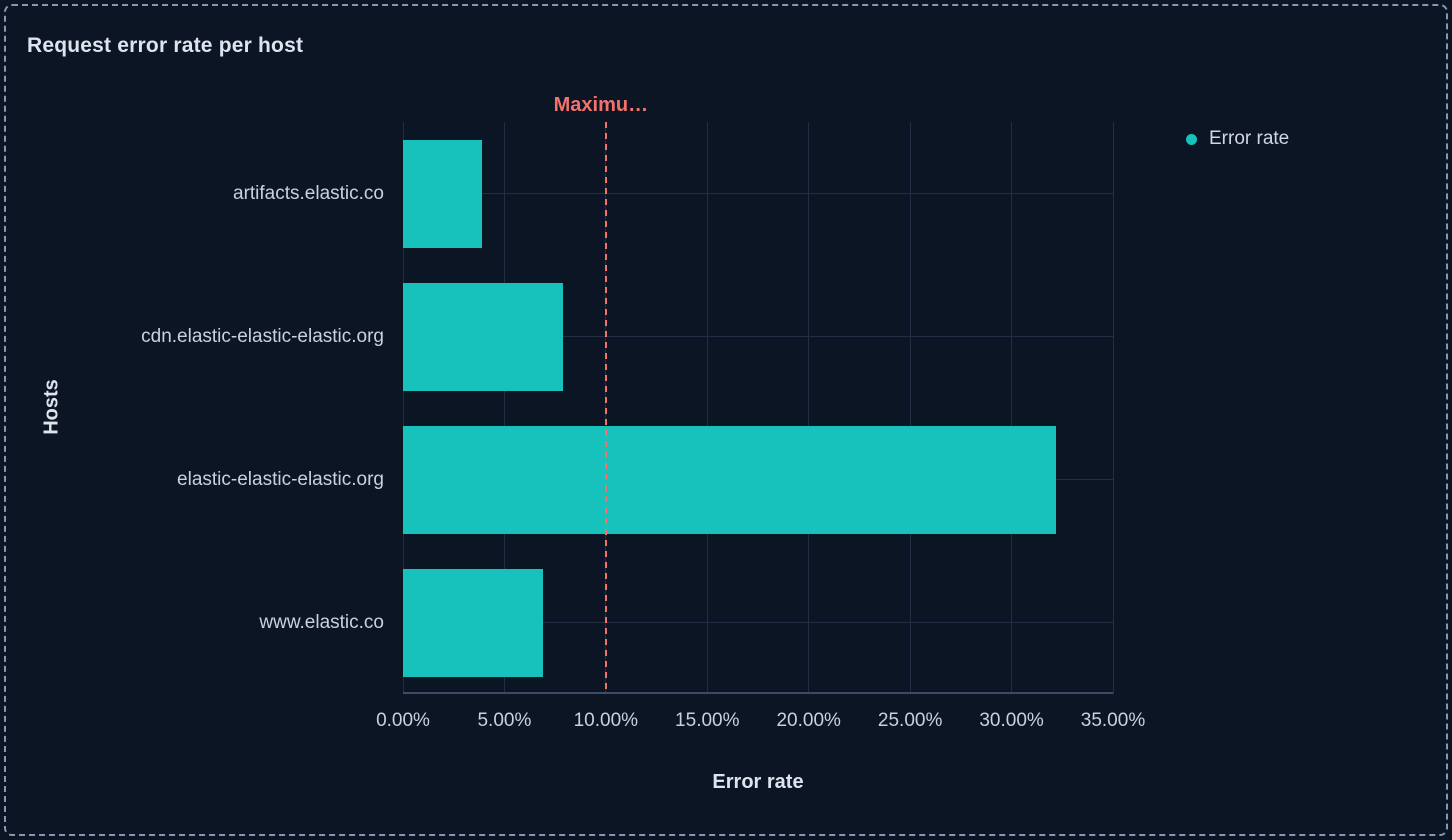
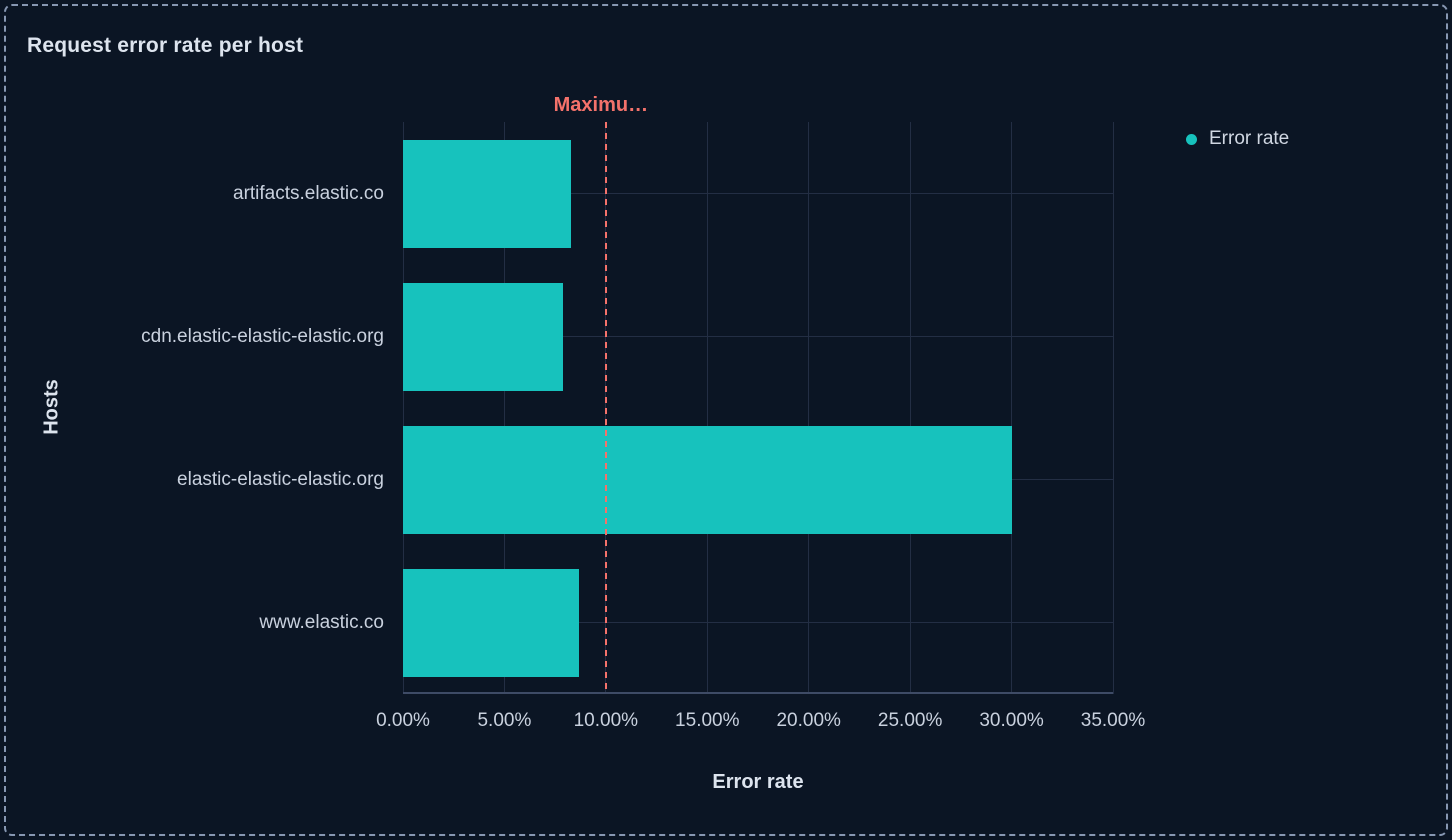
artifacts.elastic.co: 3.9% -> 8.3%
elastic-elastic-elastic.org: 32.2% -> 30.0%
www.elastic.co: 6.9% -> 8.7%
